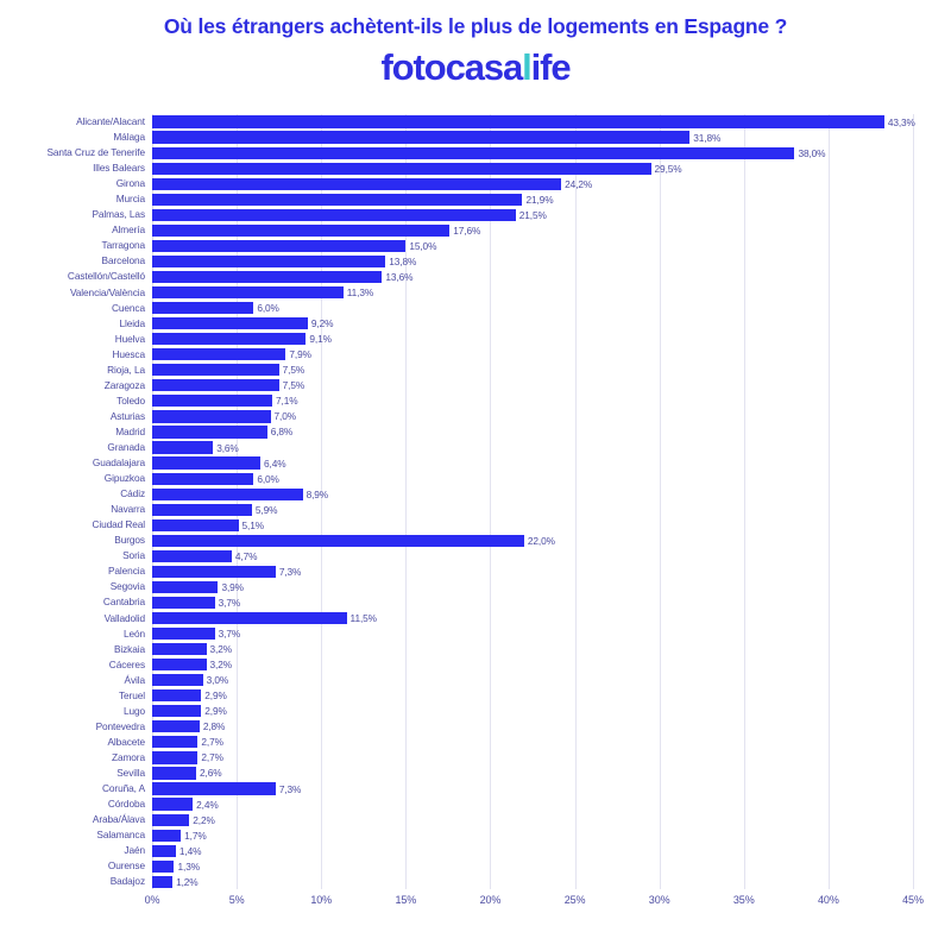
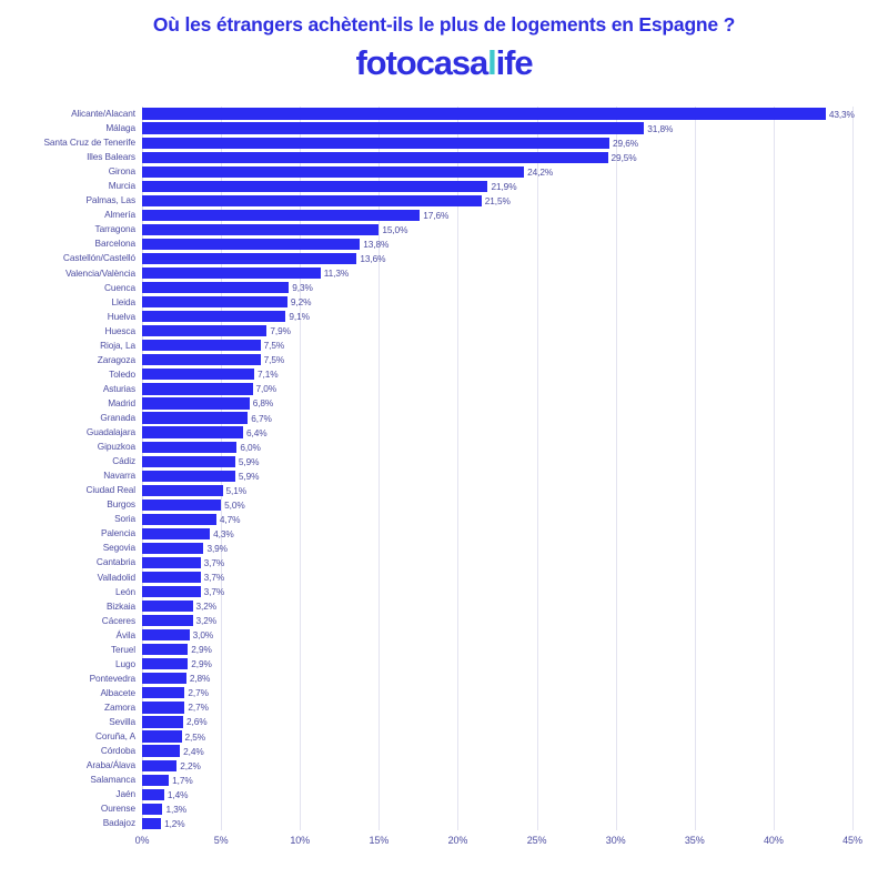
Santa Cruz de Tenerife: 38,0% -> 29,6%
Cuenca: 6,0% -> 9,3%
Granada: 3,6% -> 6,7%
Cádiz: 8,9% -> 5,9%
Burgos: 22,0% -> 5,0%
Palencia: 7,3% -> 4,3%
Valladolid: 11,5% -> 3,7%
Coruña, A: 7,3% -> 2,5%
